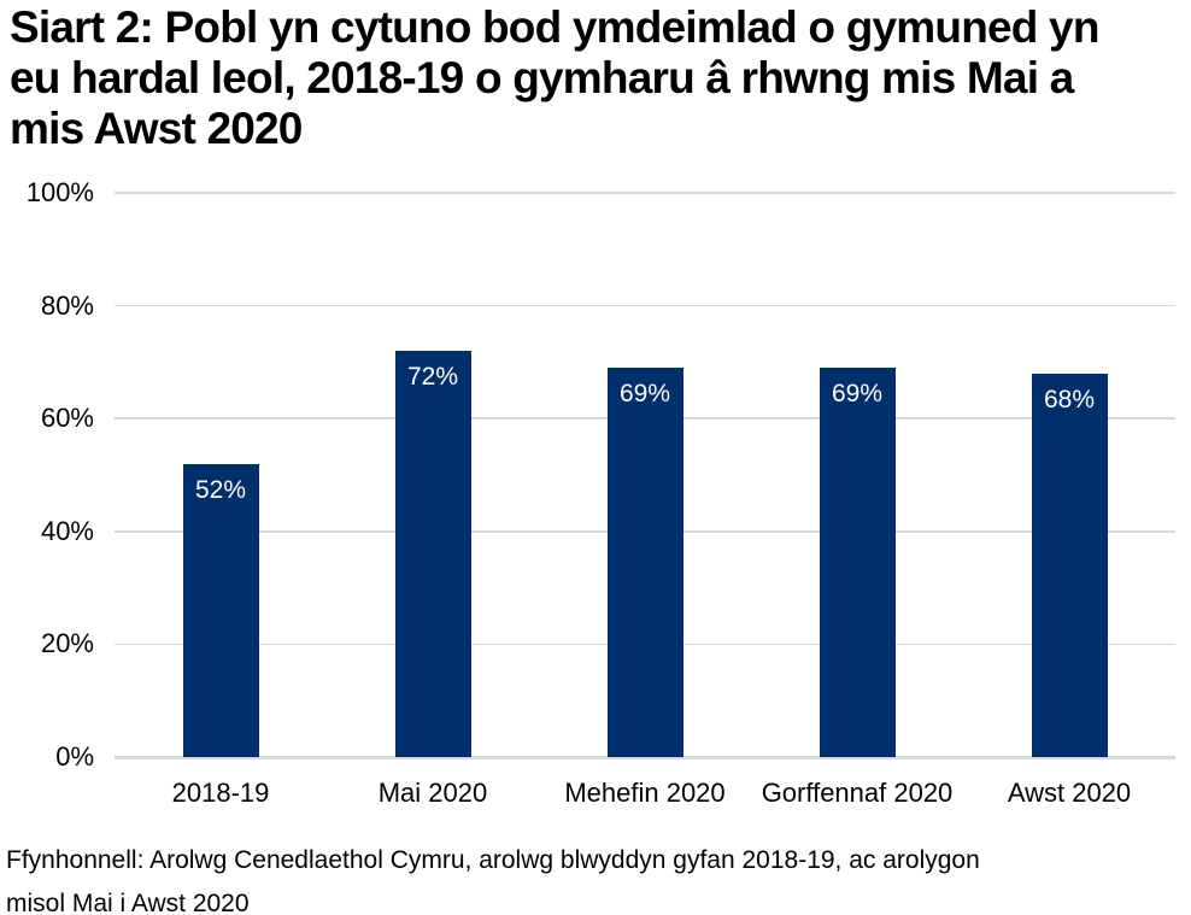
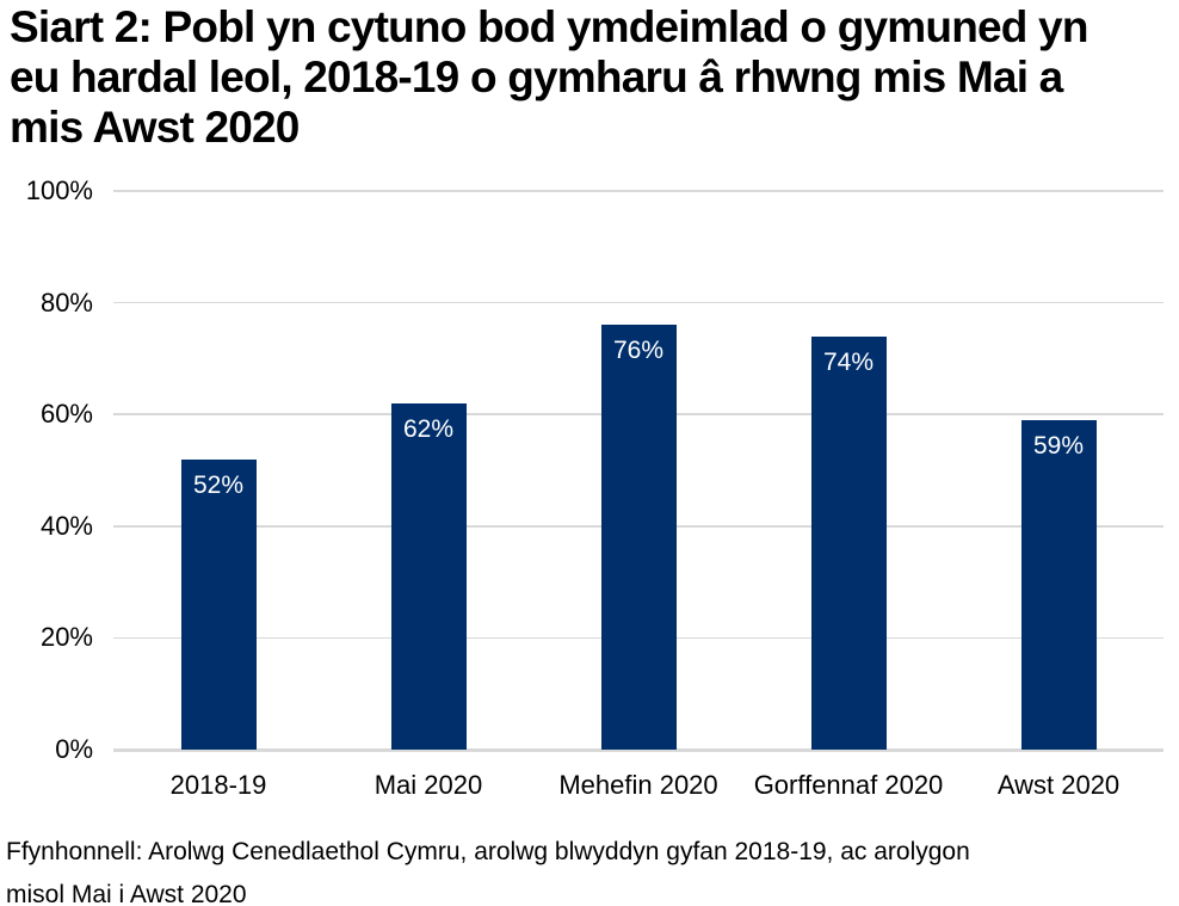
Mai 2020: 72% -> 62%
Mehefin 2020: 69% -> 76%
Gorffennaf 2020: 69% -> 74%
Awst 2020: 68% -> 59%
